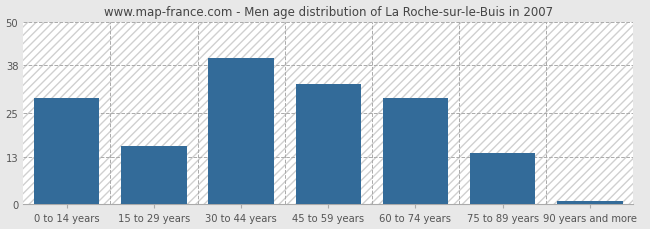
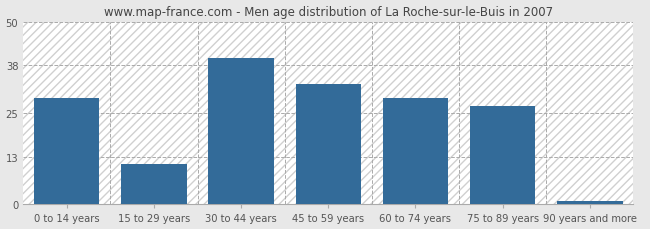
15 to 29 years: 16 -> 11
75 to 89 years: 14 -> 27
